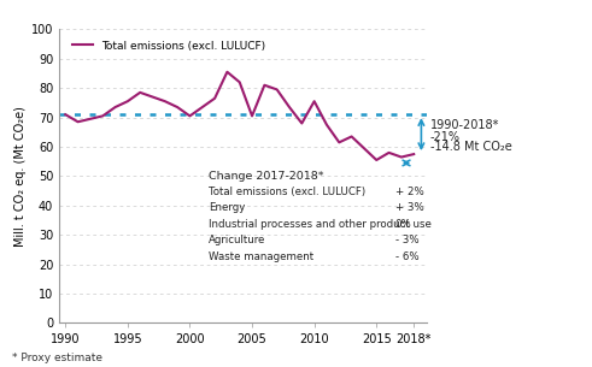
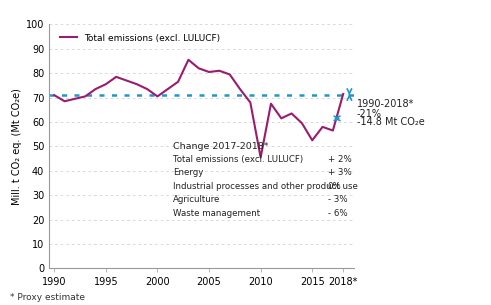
2005: 70.5 -> 80.5
2010: 75.5 -> 45.5
2015: 55.5 -> 52.5
2018*: 57.5 -> 71.5
